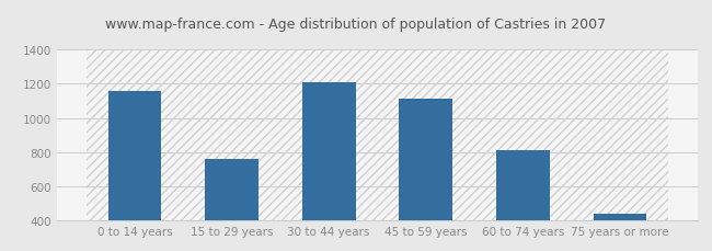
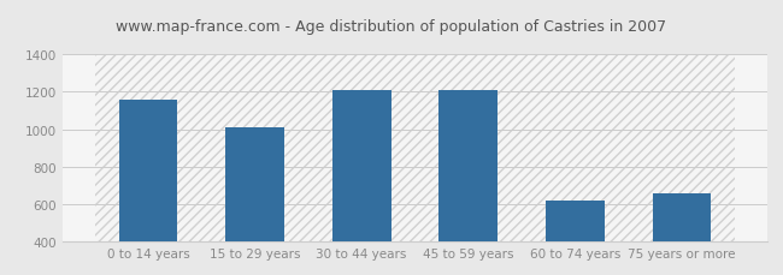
15 to 29 years: 760 -> 1010
45 to 59 years: 1120 -> 1210
60 to 74 years: 810 -> 620
75 years or more: 440 -> 660
